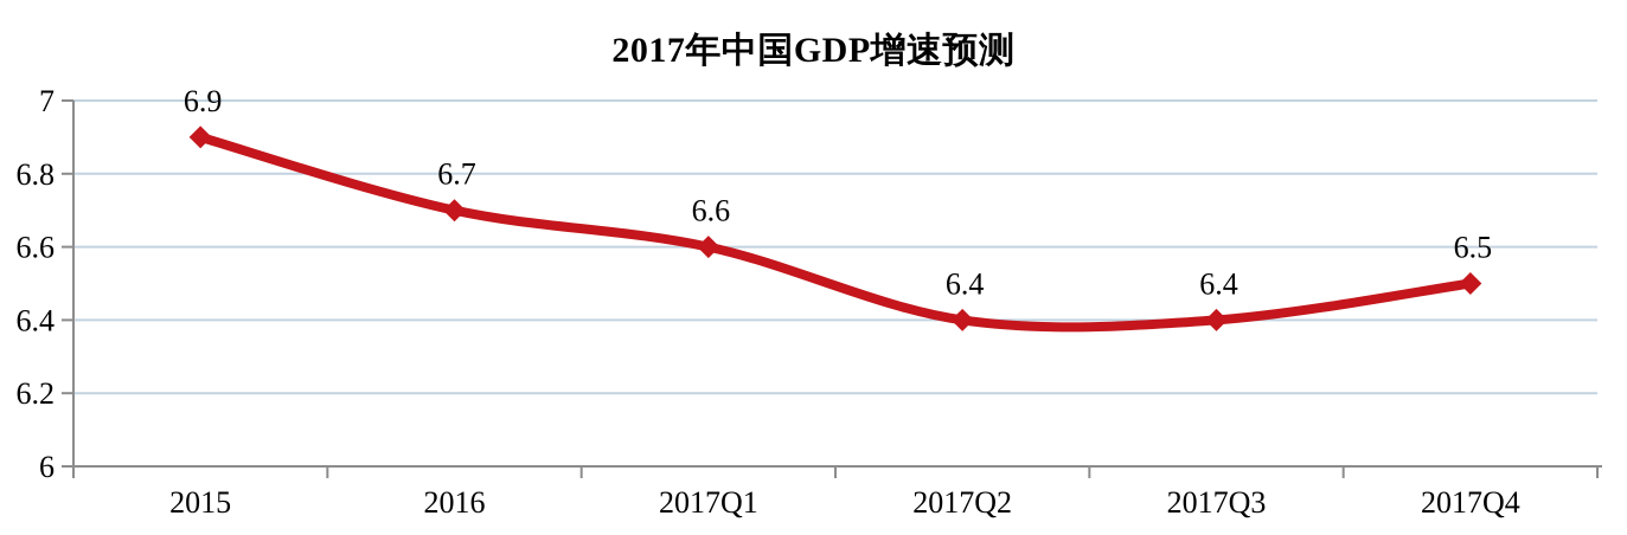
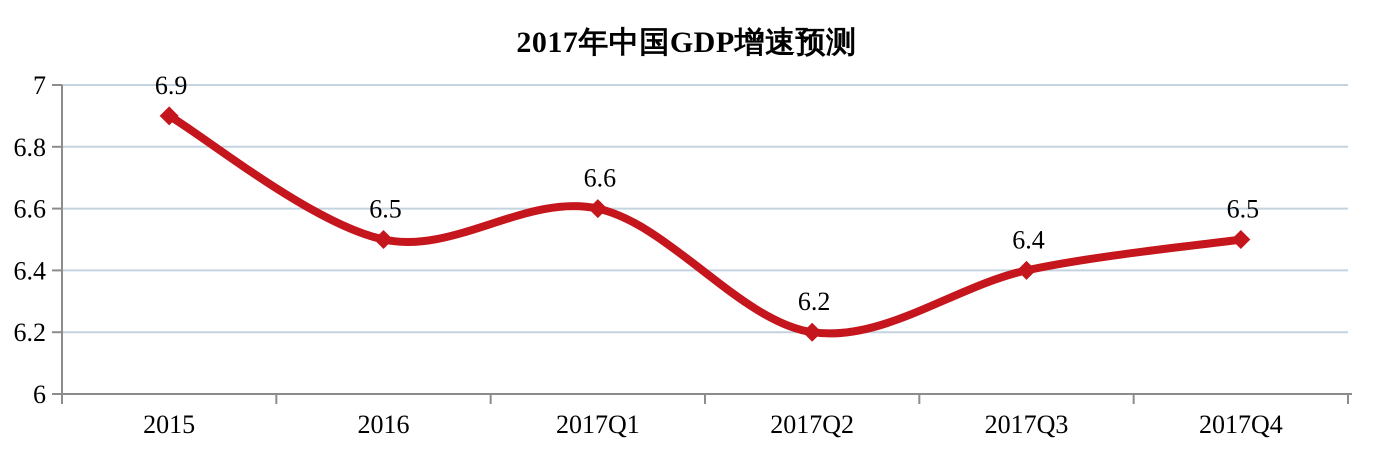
2016: 6.7 -> 6.5
2017Q2: 6.4 -> 6.2
